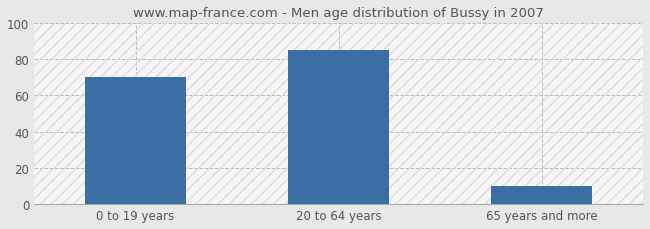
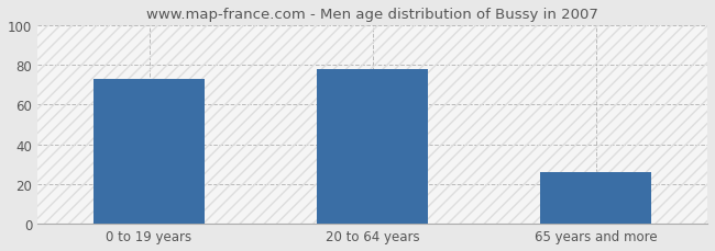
0 to 19 years: 70 -> 73
20 to 64 years: 85 -> 78
65 years and more: 10 -> 26
